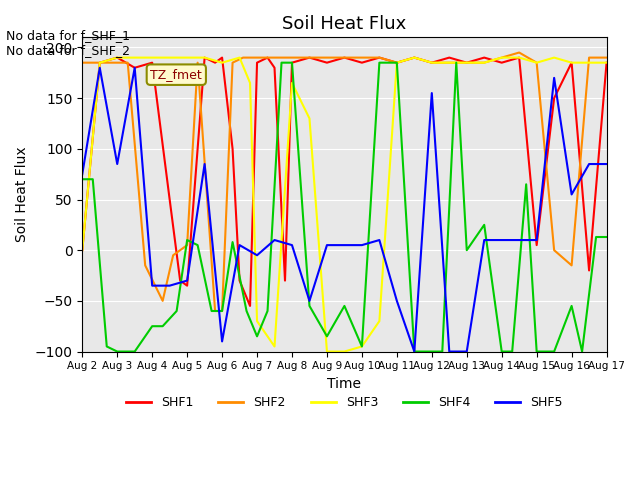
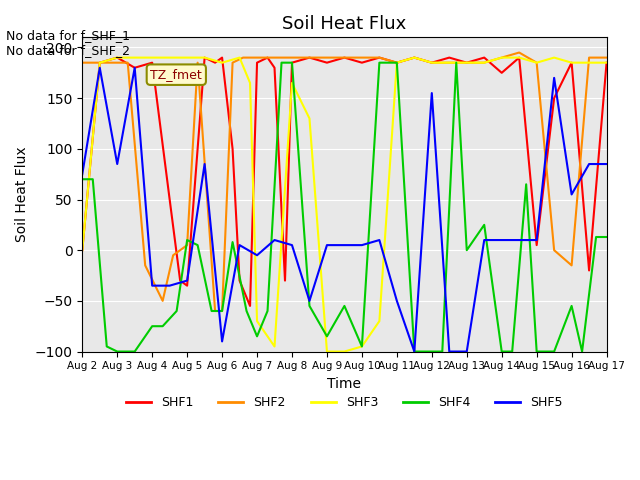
SHF1/Aug 14: 185 -> 175
